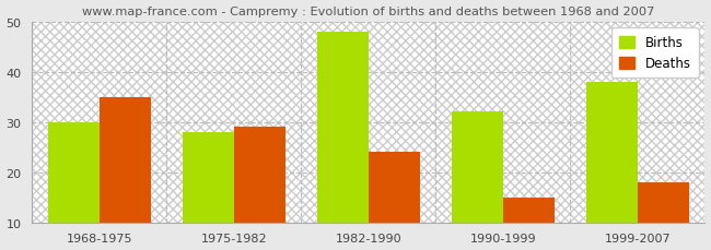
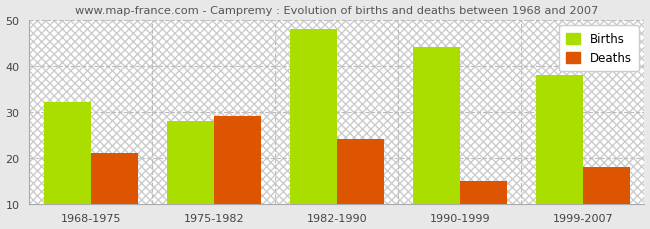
Births/1968-1975: 30 -> 32
Deaths/1968-1975: 35 -> 21
Births/1990-1999: 32 -> 44
